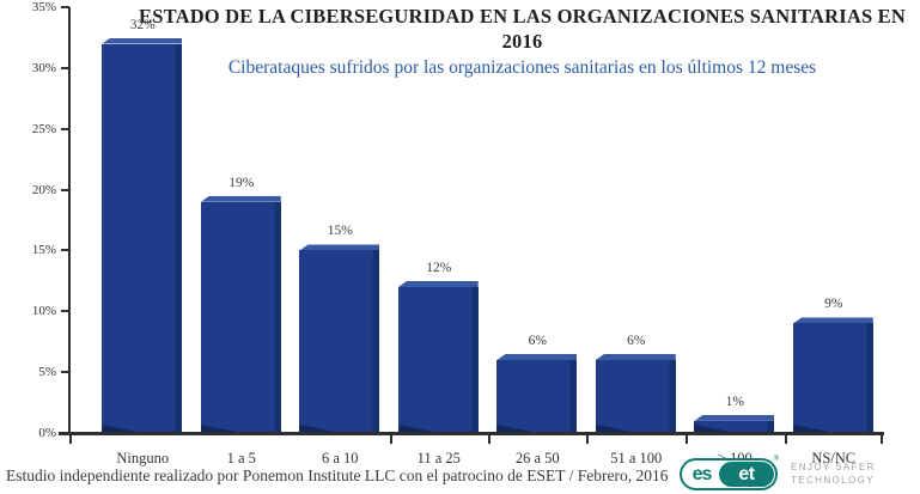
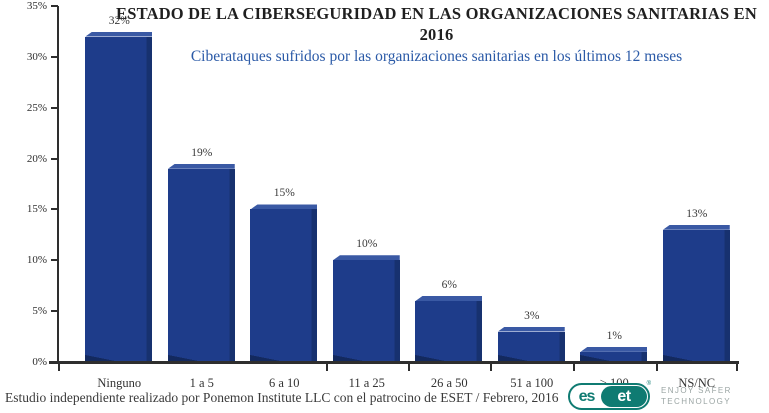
11 a 25: 12% -> 10%
51 a 100: 6% -> 3%
NS/NC: 9% -> 13%
